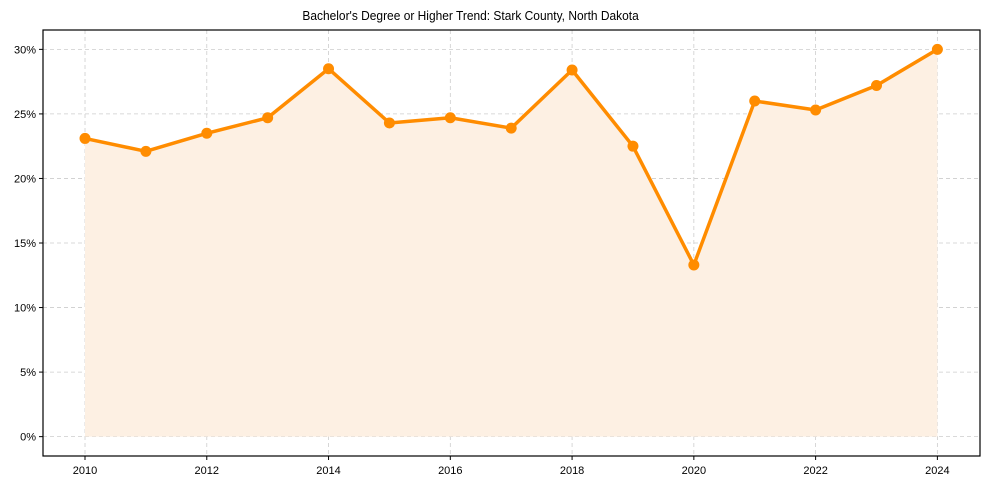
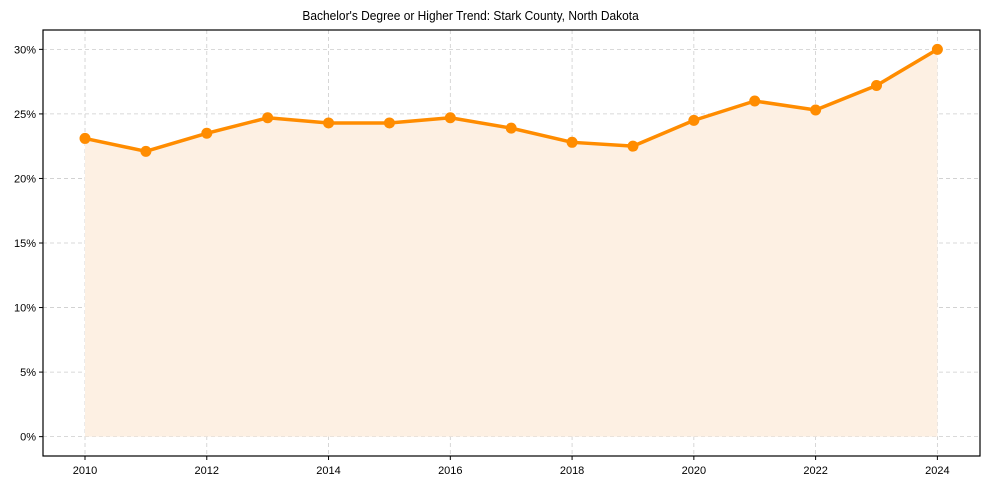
2014: 28.5% -> 24.3%
2018: 28.4% -> 22.8%
2020: 13.3% -> 24.5%
